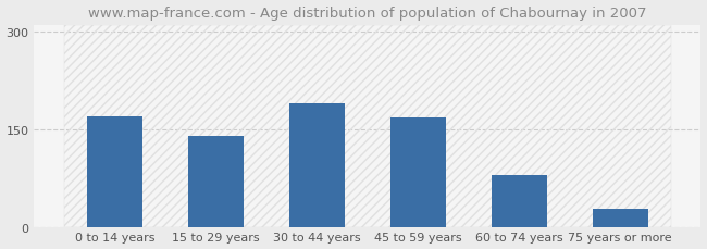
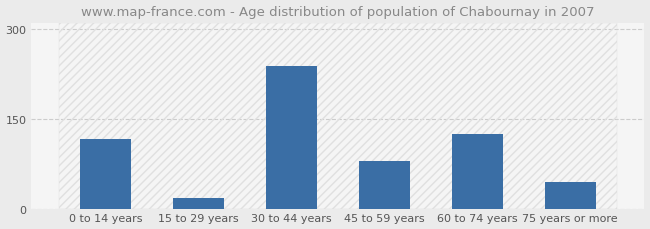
0 to 14 years: 170 -> 116
15 to 29 years: 140 -> 18
30 to 44 years: 190 -> 238
45 to 59 years: 168 -> 80
60 to 74 years: 80 -> 124
75 years or more: 28 -> 44
